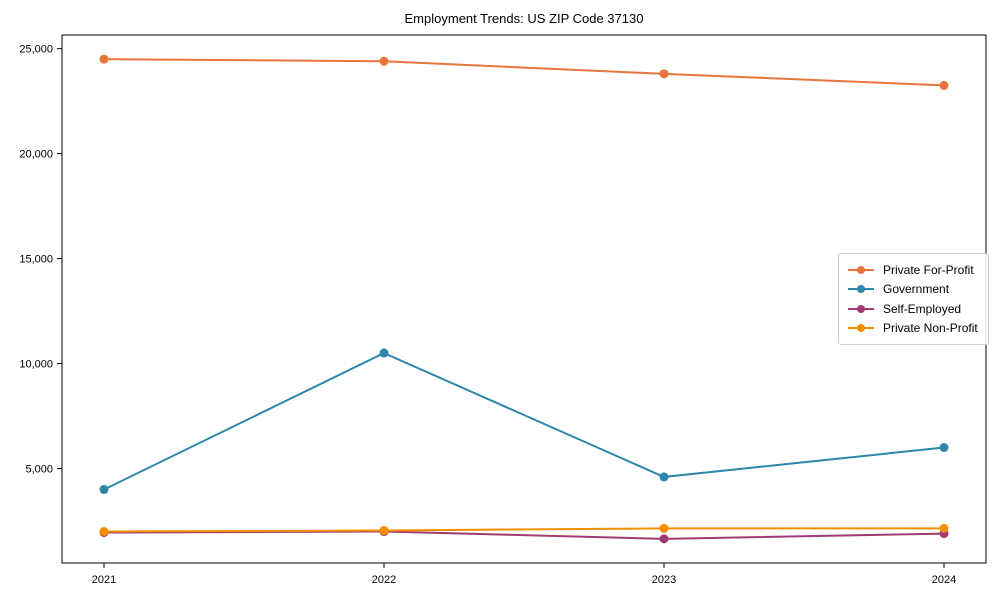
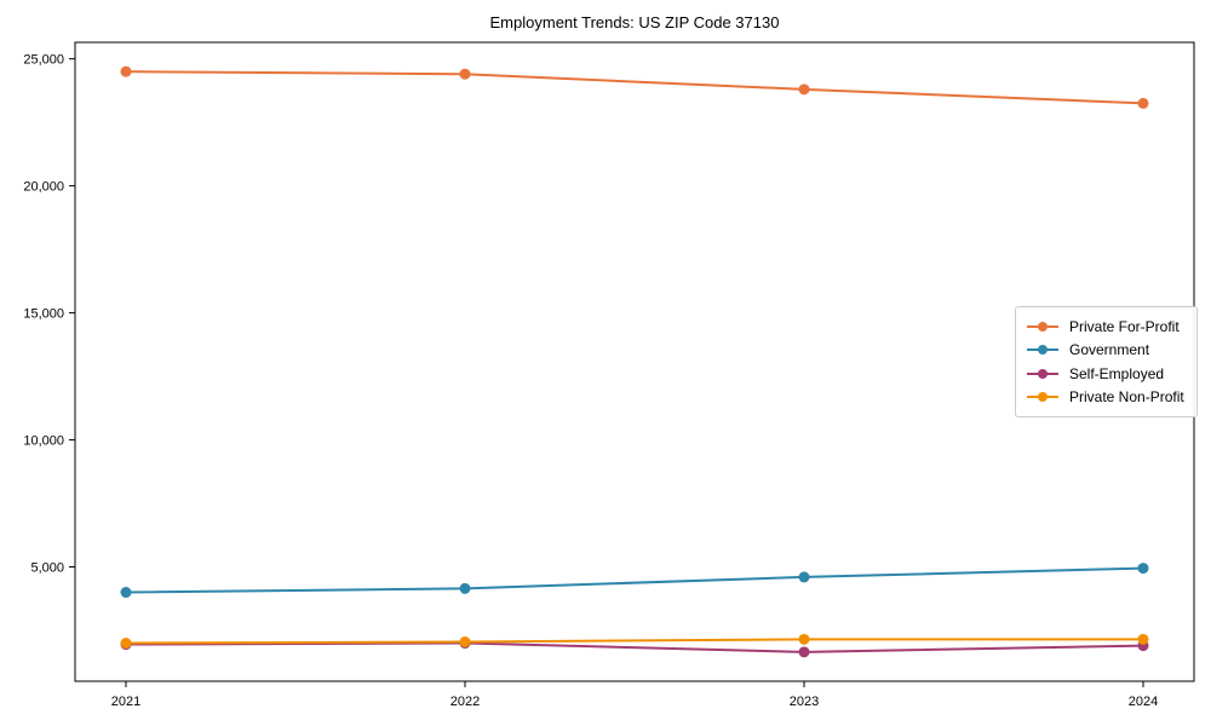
Government/2022: 10500 -> 4200
Government/2024: 6000 -> 5000
